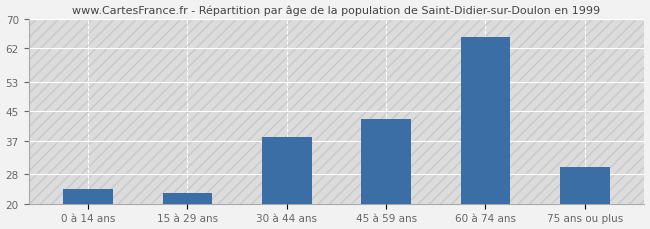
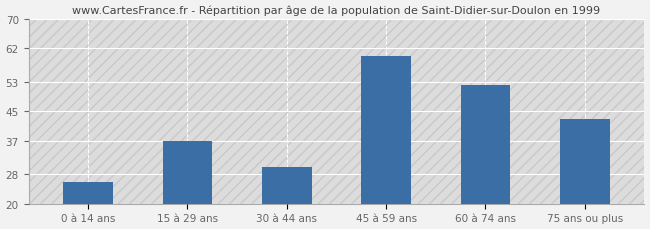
0 à 14 ans: 24 -> 26
15 à 29 ans: 23 -> 37
30 à 44 ans: 38 -> 30
45 à 59 ans: 43 -> 60
60 à 74 ans: 65 -> 52
75 ans ou plus: 30 -> 43
